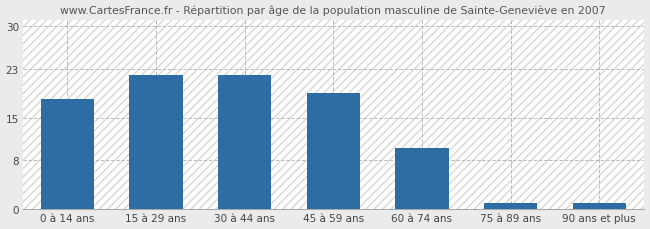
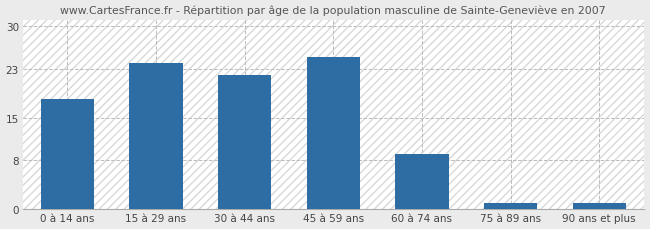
15 à 29 ans: 22 -> 24
45 à 59 ans: 19 -> 25
60 à 74 ans: 10 -> 9
